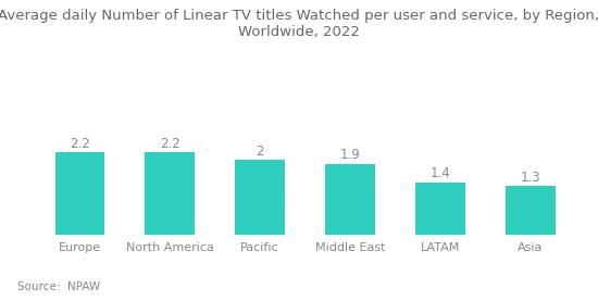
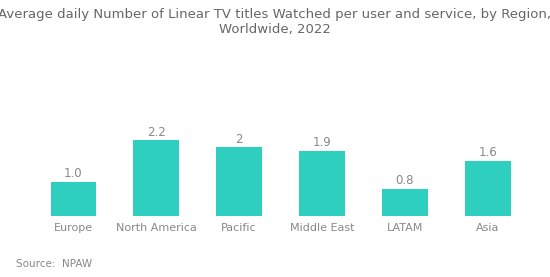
Europe: 2.2 -> 1.0
LATAM: 1.4 -> 0.8
Asia: 1.3 -> 1.6
